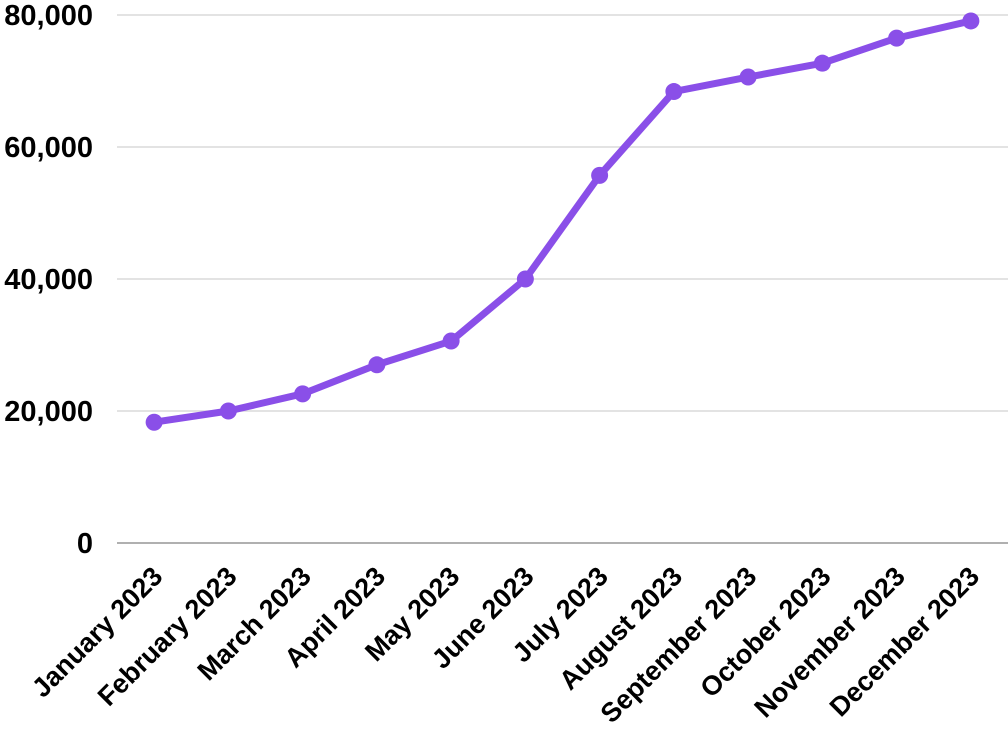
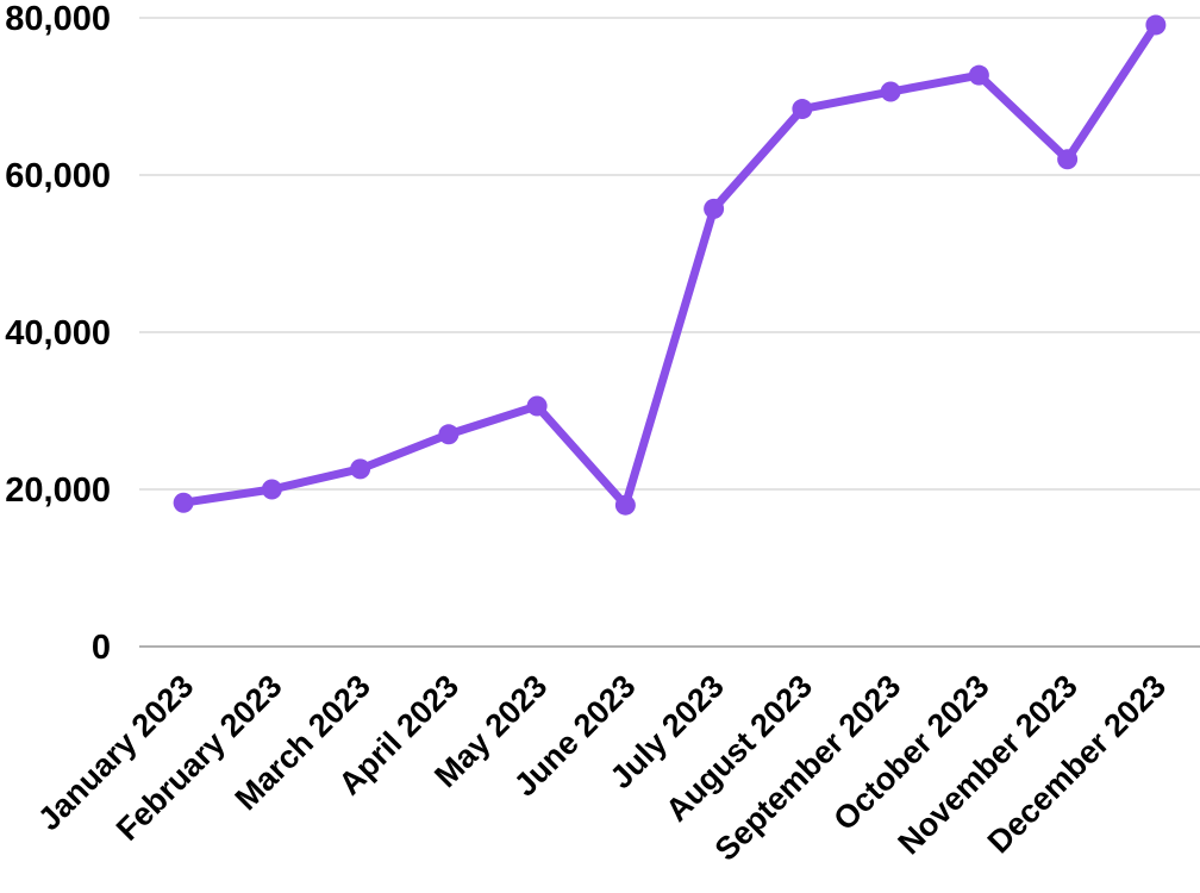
June 2023: 40000 -> 18000
November 2023: 76000 -> 62000
